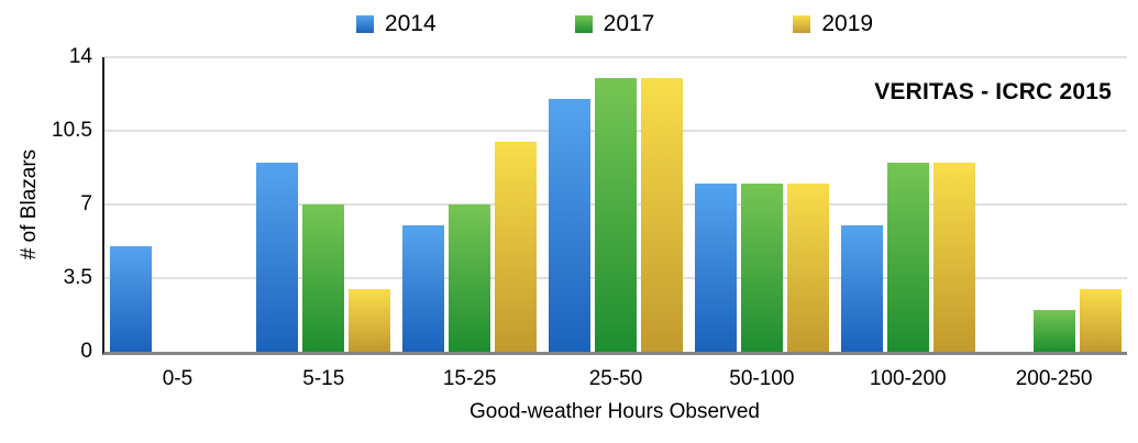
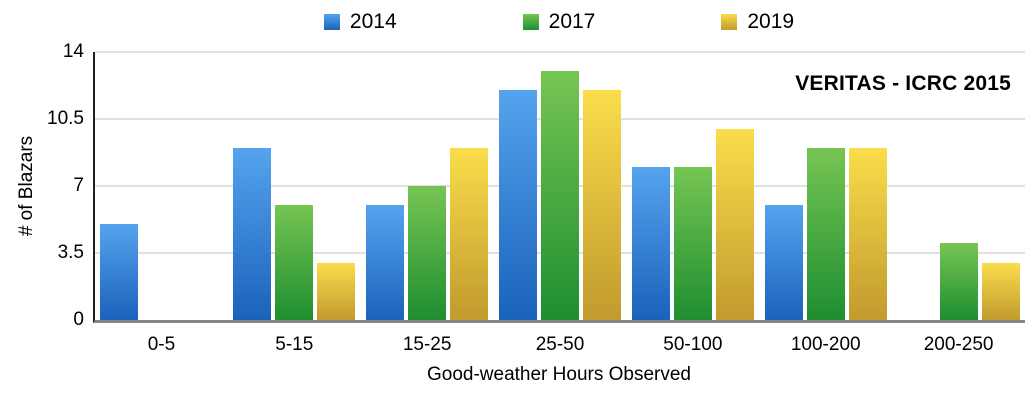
2017/5-15: 7 -> 6
2019/15-25: 10 -> 9
2019/25-50: 13 -> 12
2019/50-100: 8 -> 10
2017/200-250: 2 -> 4
